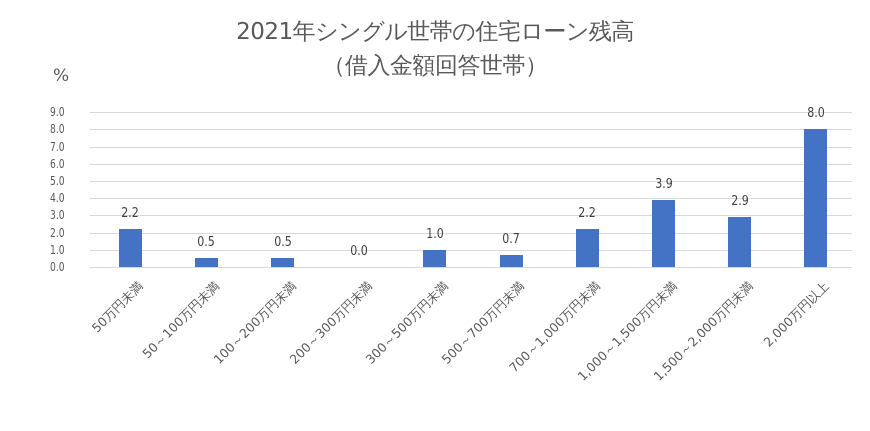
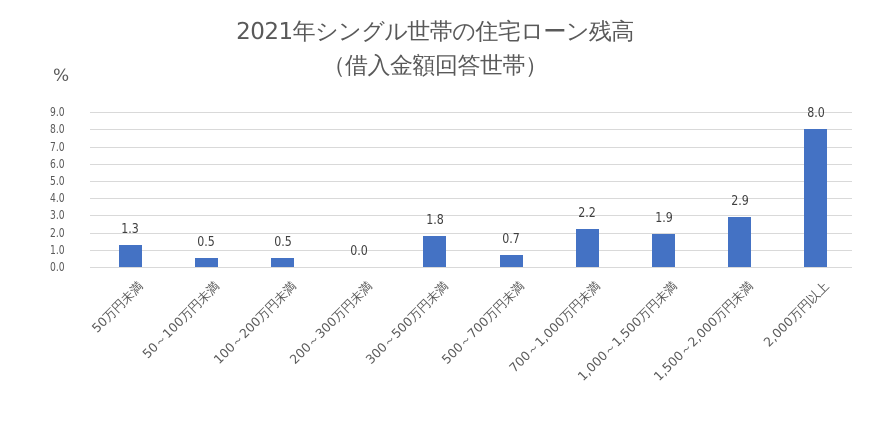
50万円未満: 2.2 -> 1.3
300～500万円未満: 1.0 -> 1.8
1,000～1,500万円未満: 3.9 -> 1.9
